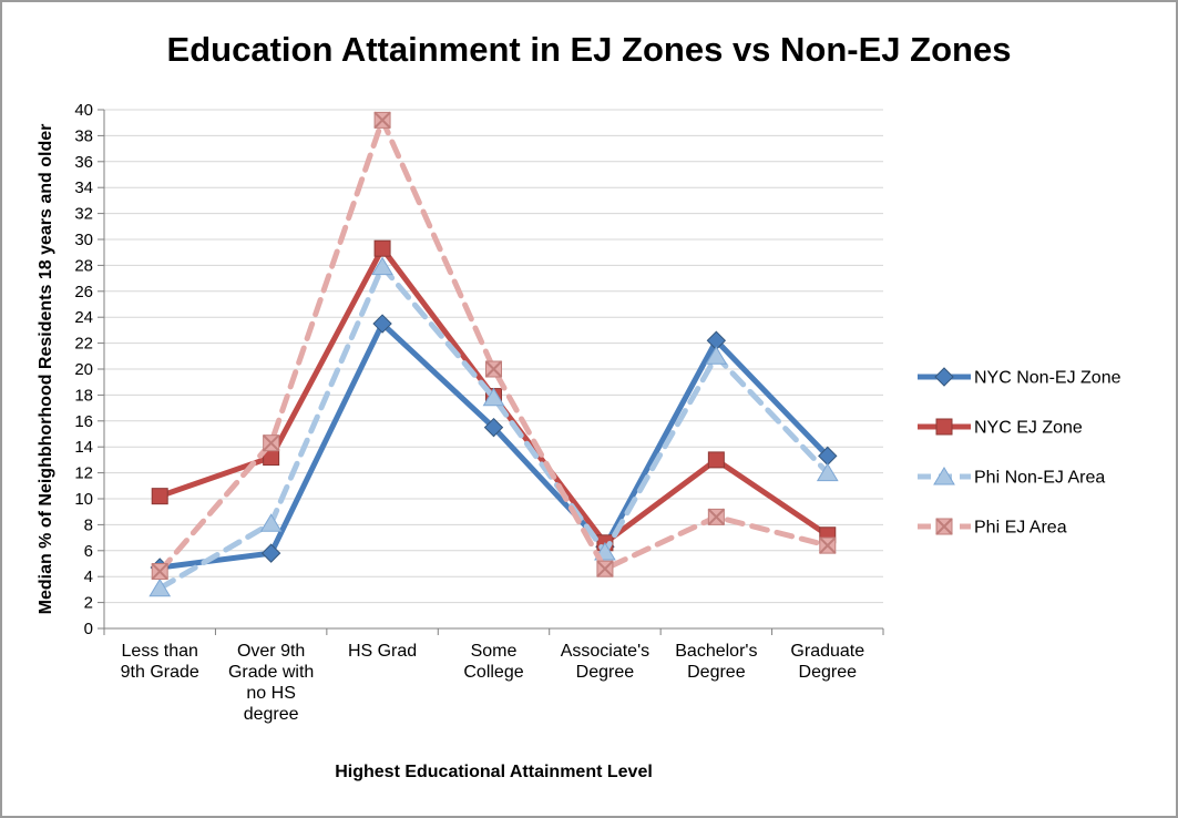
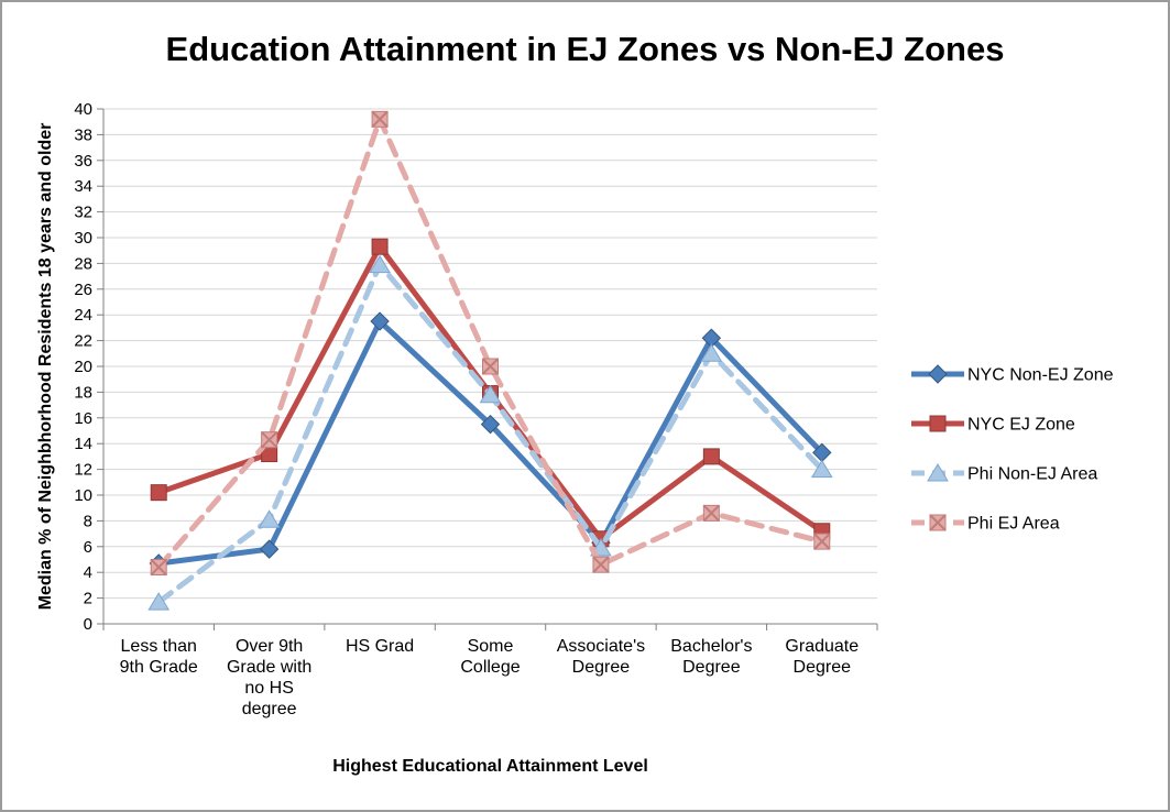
Phi Non-EJ Area/Less than 9th Grade: 3.1 -> 1.7
